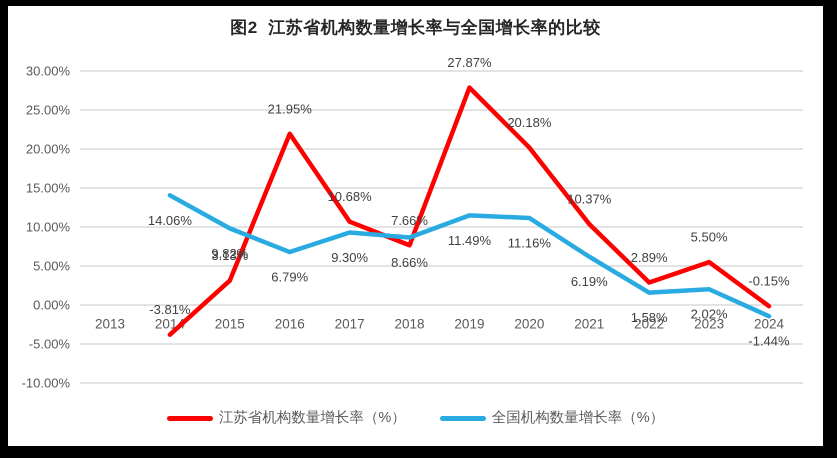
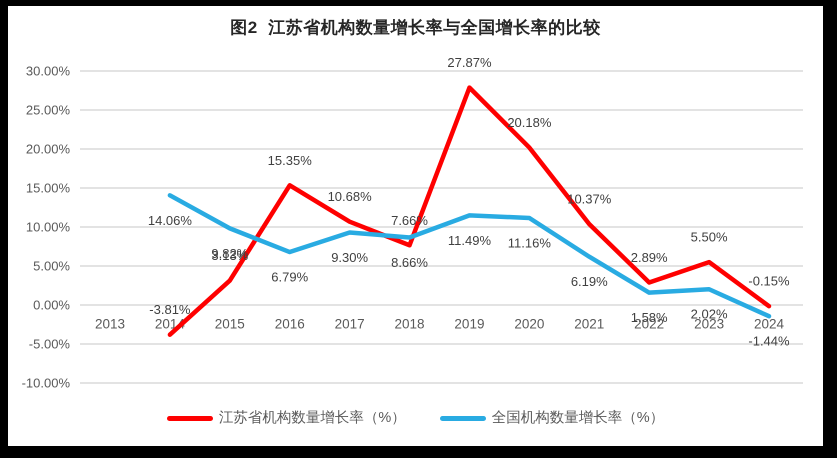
江苏省机构数量增长率（%）/2016: 21.95% -> 15.35%
